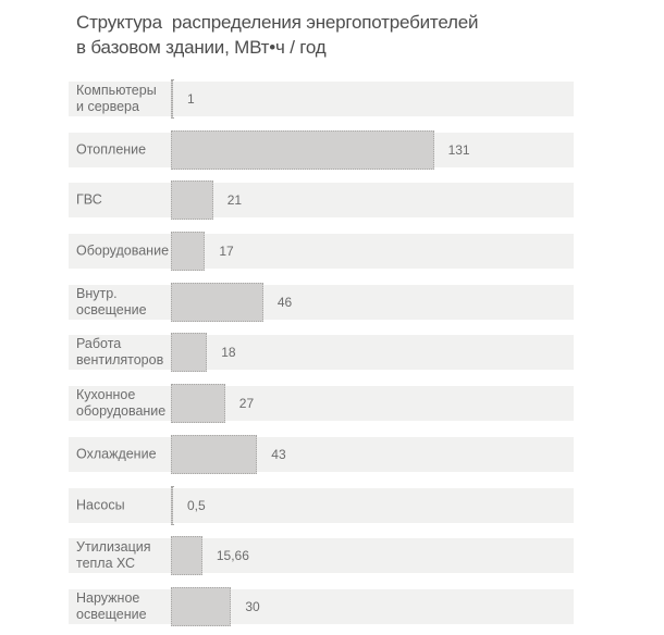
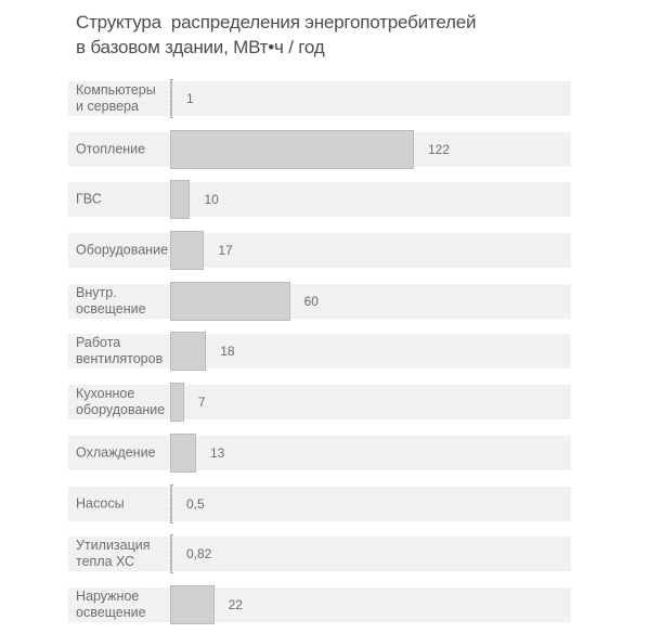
Отопление: 131 -> 122
ГВС: 21 -> 10
Внутр. освещение: 46 -> 60
Кухонное оборудование: 27 -> 7
Охлаждение: 43 -> 13
Утилизация тепла ХС: 15,66 -> 0,82
Наружное освещение: 30 -> 22
